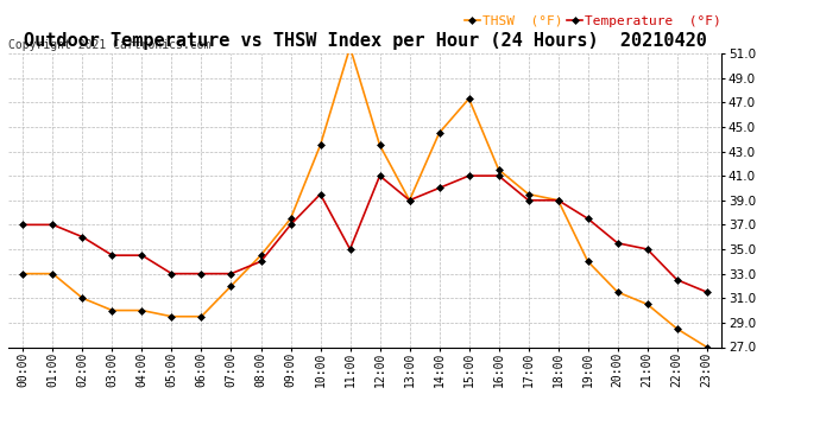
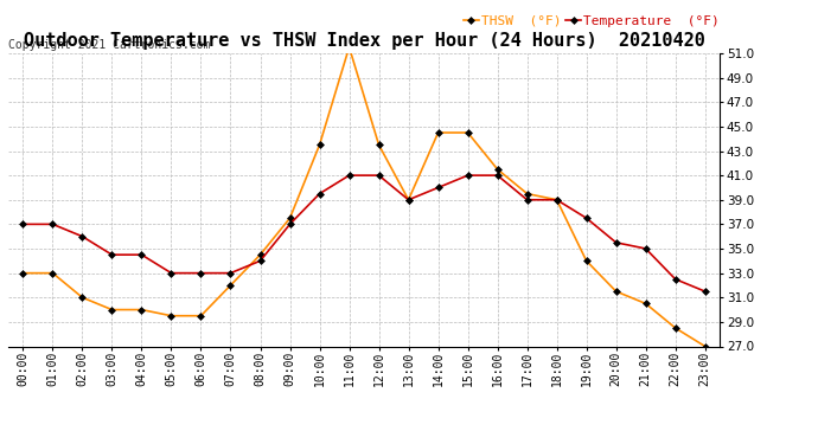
Temperature (°F)/11:00: 35.0 -> 41.0
THSW (°F)/15:00: 47.3 -> 44.5
